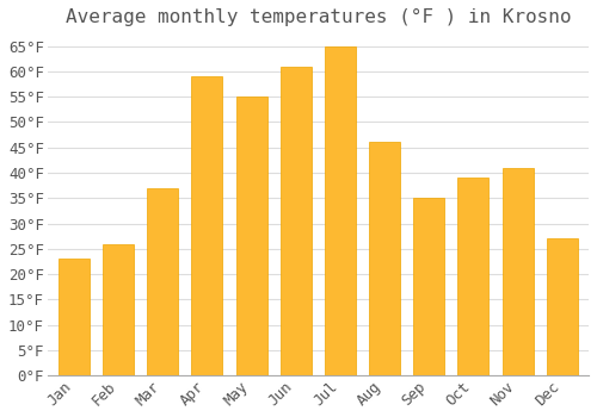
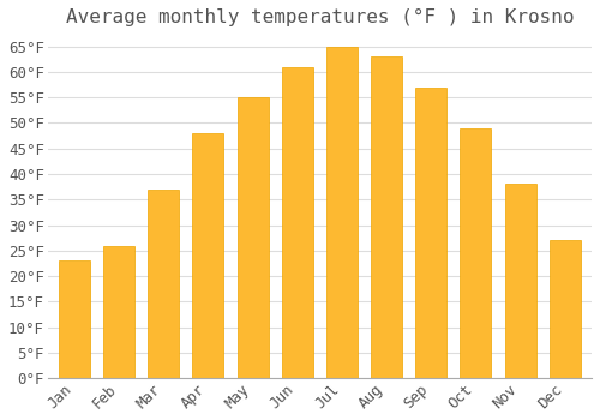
Apr: 59°F -> 48°F
Aug: 46°F -> 63°F
Sep: 35°F -> 57°F
Oct: 39°F -> 49°F
Nov: 41°F -> 38°F
